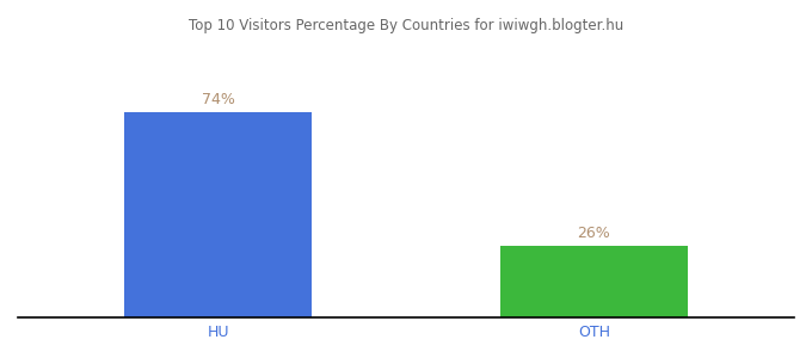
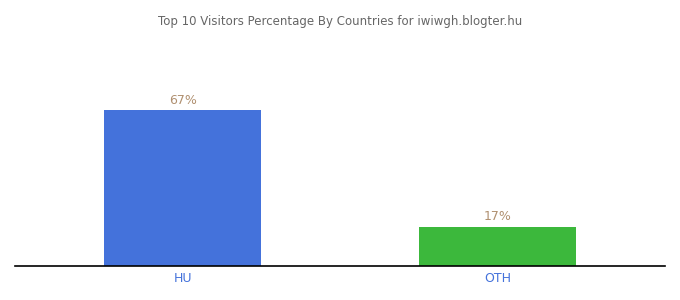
HU: 74% -> 67%
OTH: 26% -> 17%
